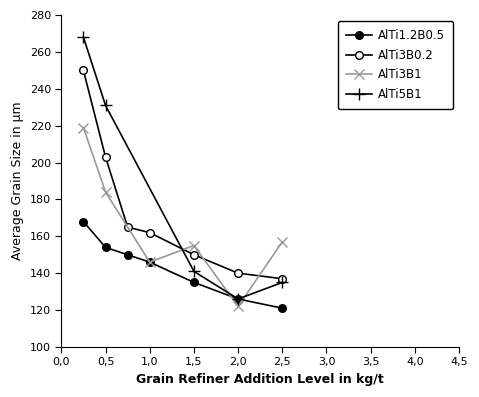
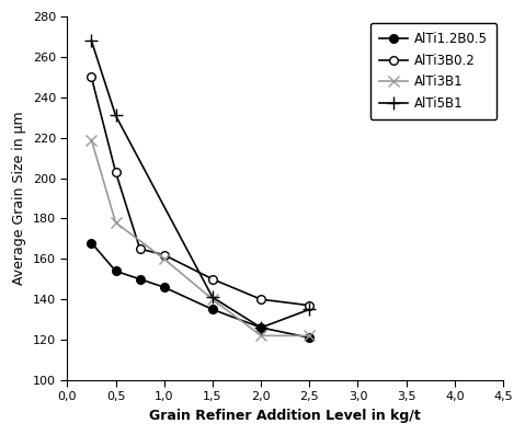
AlTi3B1/0,5: 184 -> 178
AlTi3B1/1,0: 146 -> 160
AlTi3B1/1,5: 155 -> 140
AlTi3B1/2,5: 157 -> 122
